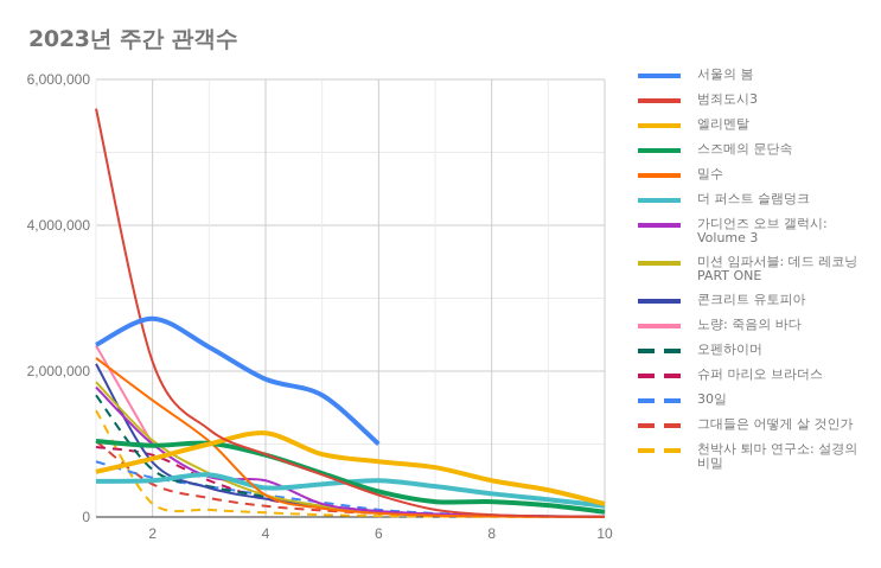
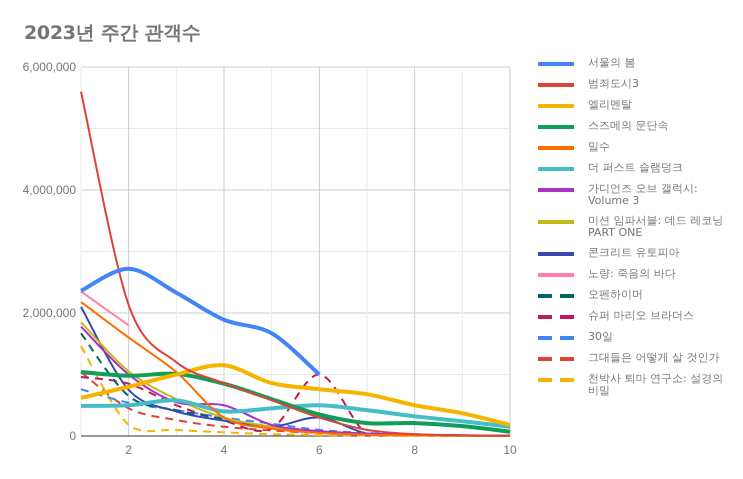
노량: 죽음의 바다/2: 1000000 -> 1800000
콘크리트 유토피아/6: 100000 -> 300000
슈퍼 마리오 브라더스/6: 100000 -> 1000000
